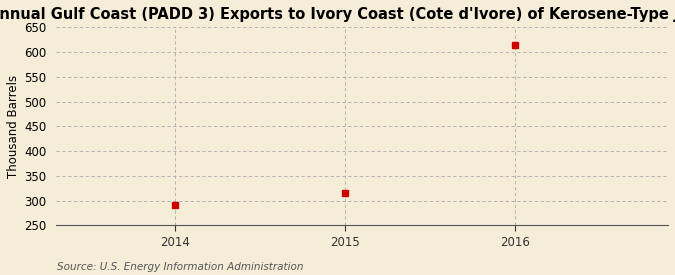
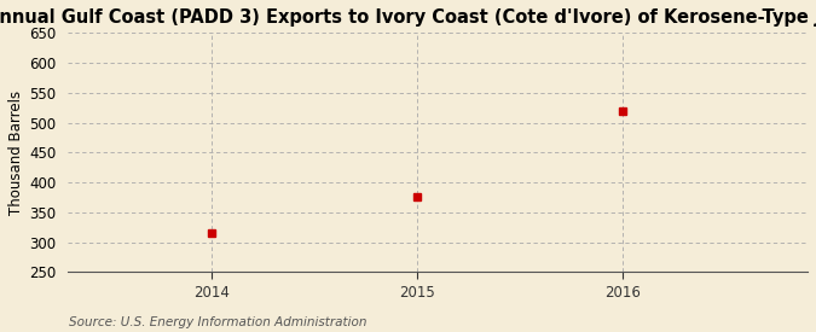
2014: 291 -> 315
2015: 316 -> 375
2016: 614 -> 520
